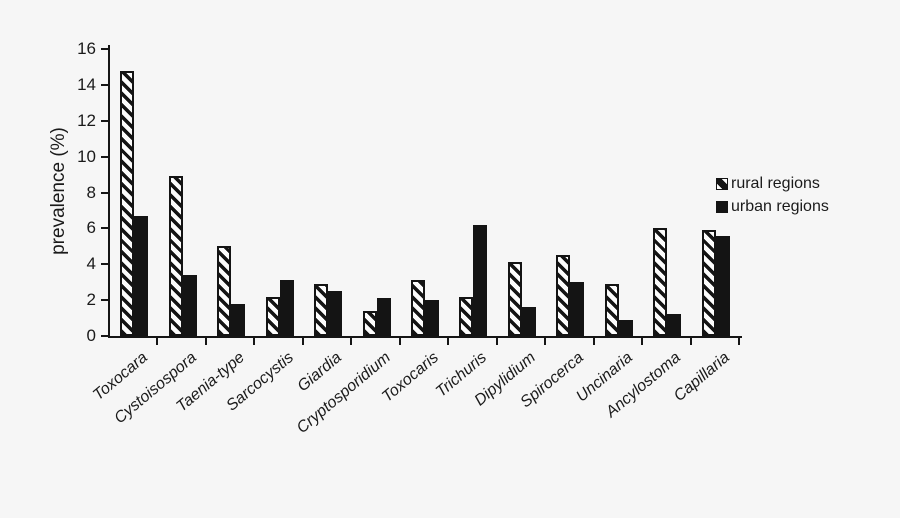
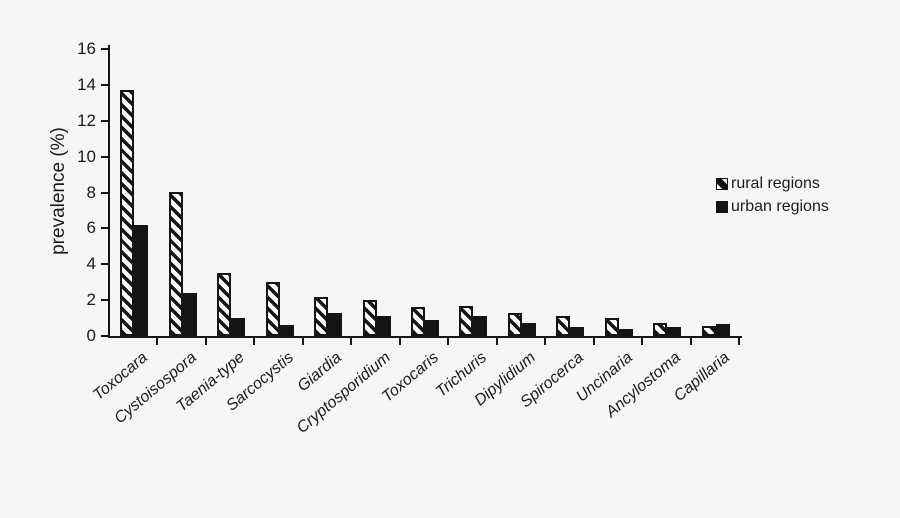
rural regions/Toxocara: 14.8 -> 13.7
urban regions/Toxocara: 6.7 -> 6.2
rural regions/Cystoisospora: 8.9 -> 8.0
urban regions/Cystoisospora: 3.4 -> 2.4
rural regions/Taenia-type: 5.0 -> 3.5
urban regions/Taenia-type: 1.8 -> 1.0
rural regions/Sarcocystis: 2.2 -> 3.0
urban regions/Sarcocystis: 3.1 -> 0.6
rural regions/Giardia: 2.9 -> 2.2
urban regions/Giardia: 2.5 -> 1.3
rural regions/Cryptosporidium: 1.4 -> 2.0
urban regions/Cryptosporidium: 2.1 -> 1.1
rural regions/Toxocaris: 3.1 -> 1.6
urban regions/Toxocaris: 2.0 -> 0.9
rural regions/Trichuris: 2.2 -> 1.7
urban regions/Trichuris: 6.2 -> 1.1
rural regions/Dipylidium: 4.1 -> 1.3
urban regions/Dipylidium: 1.6 -> 0.7
rural regions/Spirocerca: 4.5 -> 1.1
urban regions/Spirocerca: 3.0 -> 0.5
rural regions/Uncinaria: 2.9 -> 1.0
urban regions/Uncinaria: 0.9 -> 0.4
rural regions/Ancylostoma: 6.0 -> 0.7
urban regions/Ancylostoma: 1.2 -> 0.5
rural regions/Capillaria: 5.9 -> 0.6
urban regions/Capillaria: 5.6 -> 0.7
